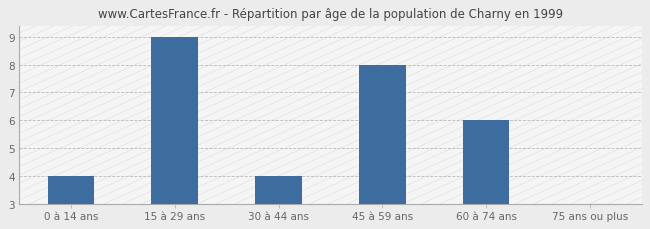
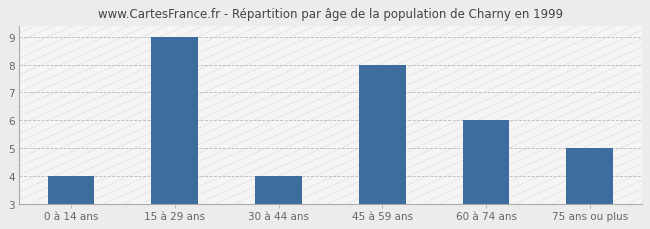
75 ans ou plus: 3 -> 5
